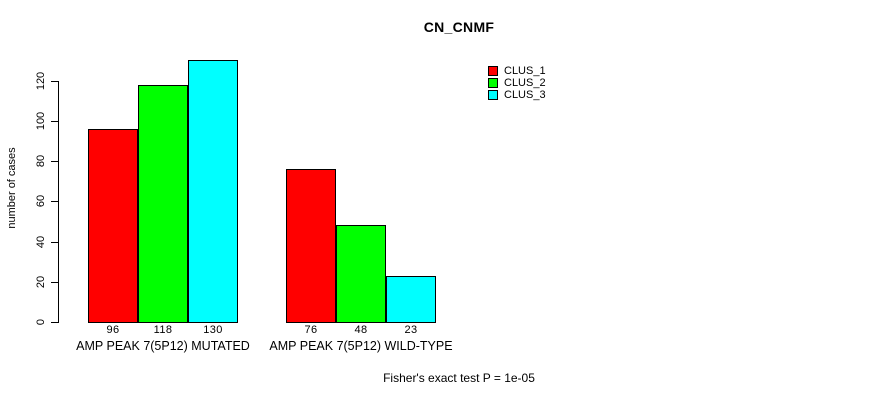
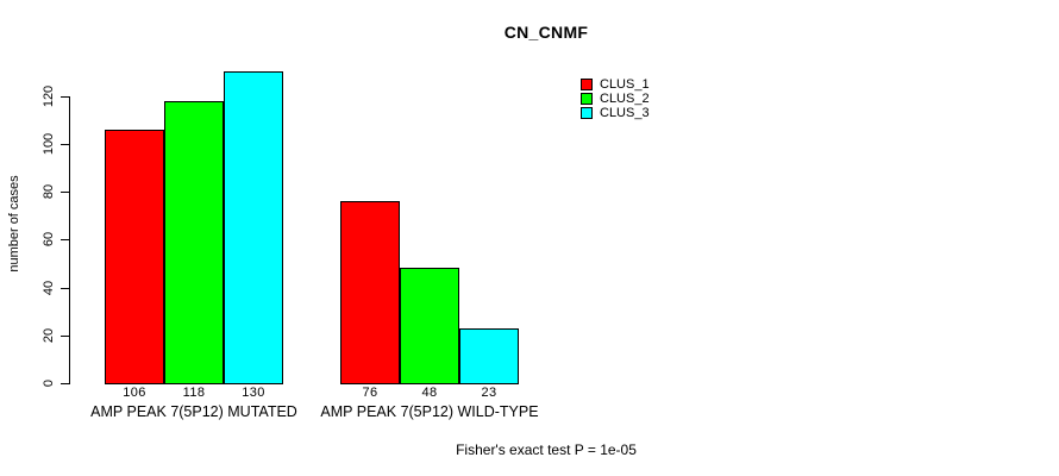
CLUS_1/AMP PEAK 7(5P12) MUTATED: 96 -> 106
